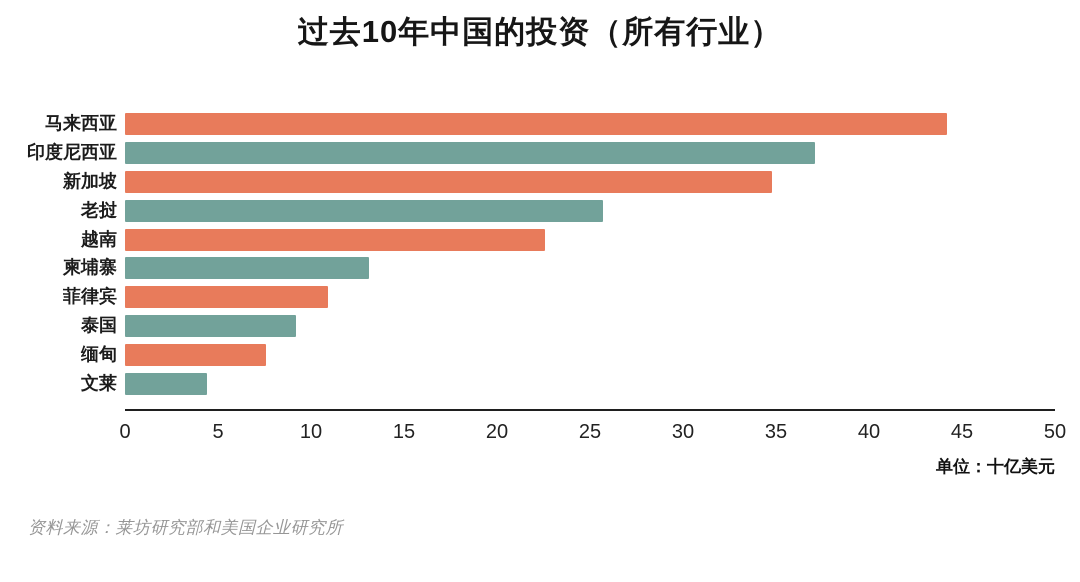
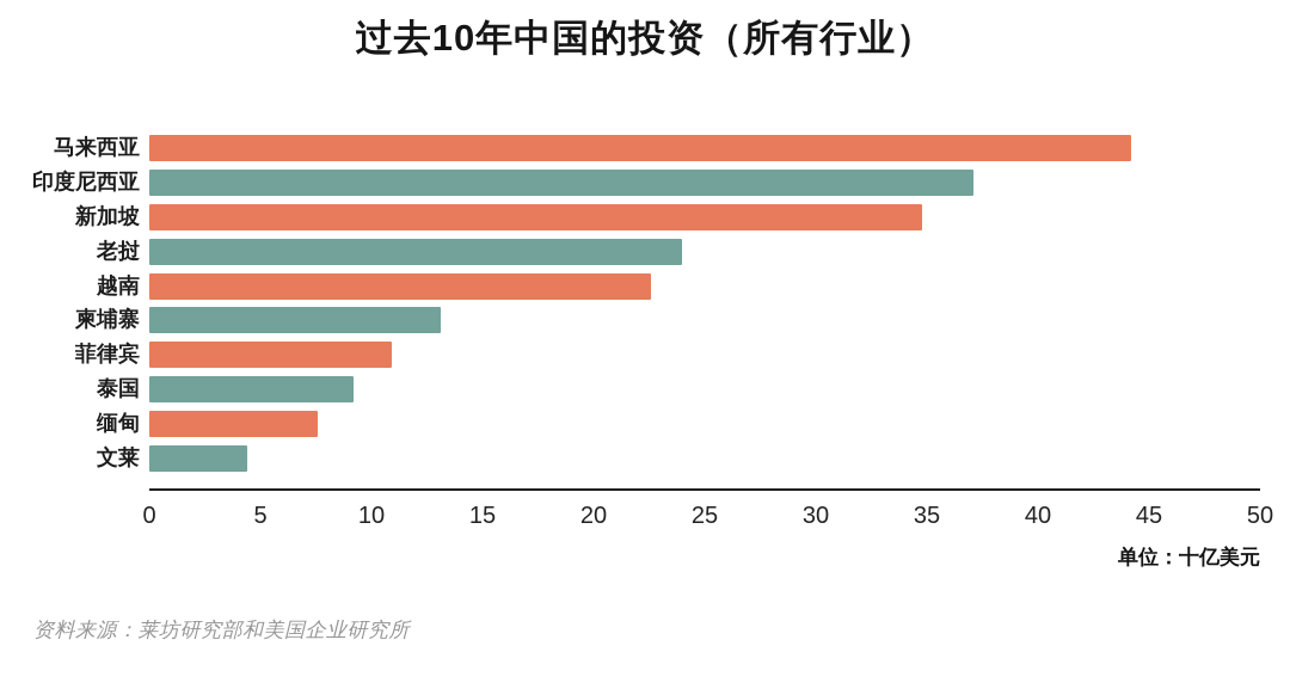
老挝: 25.7 -> 24.0
